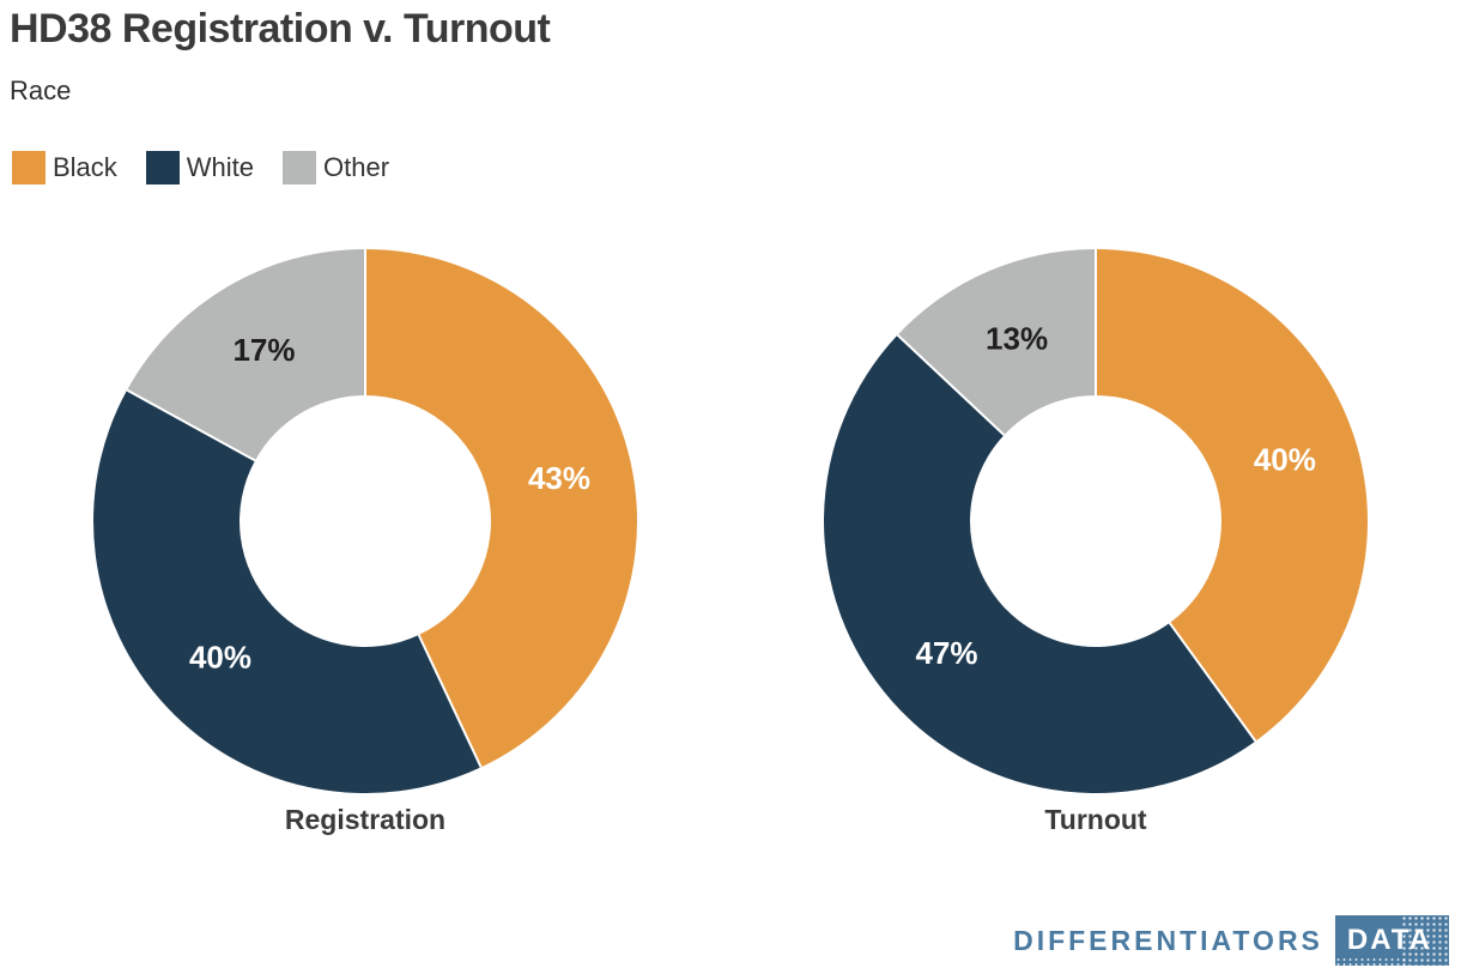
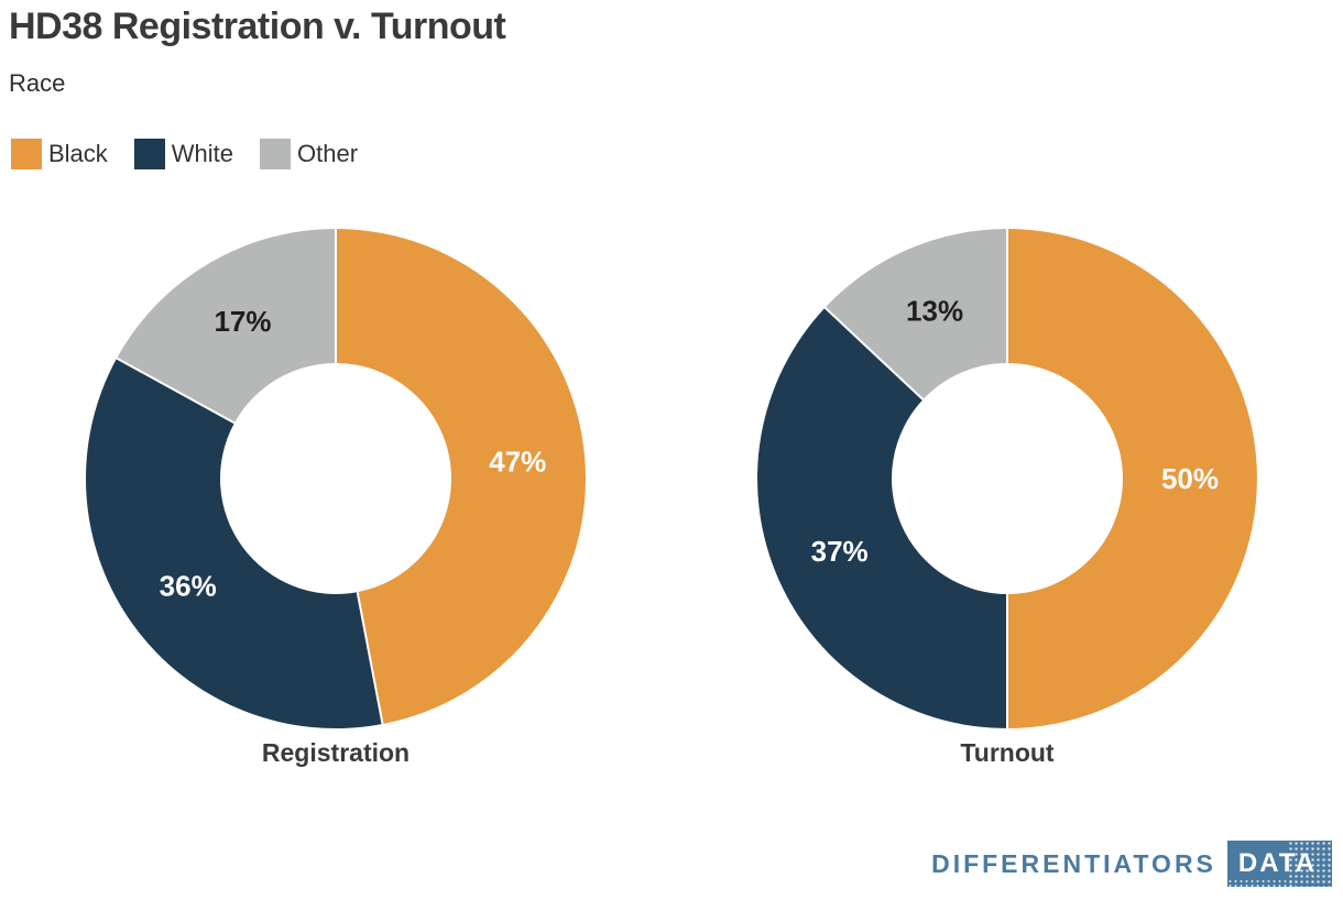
Registration/Black: 43% -> 47%
Registration/White: 40% -> 36%
Turnout/Black: 40% -> 50%
Turnout/White: 47% -> 37%
